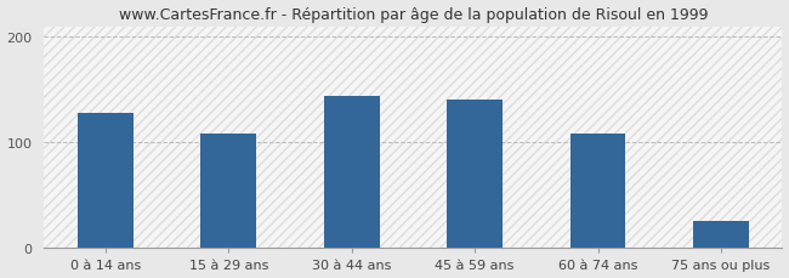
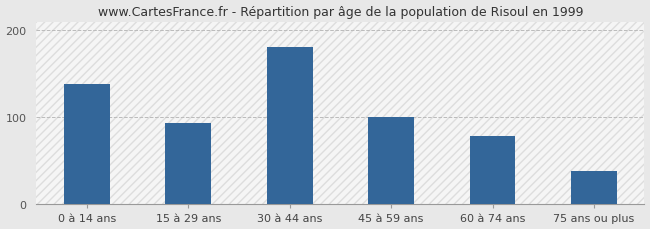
0 à 14 ans: 128 -> 138
15 à 29 ans: 108 -> 93
30 à 44 ans: 144 -> 181
45 à 59 ans: 140 -> 100
60 à 74 ans: 108 -> 78
75 ans ou plus: 26 -> 38
